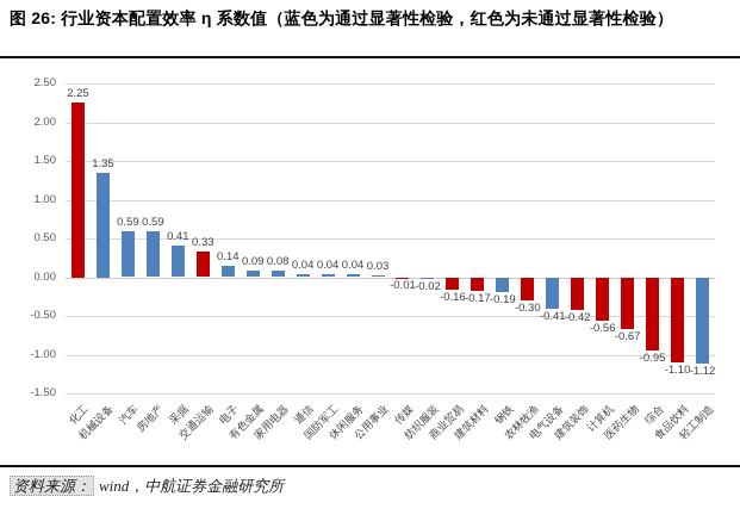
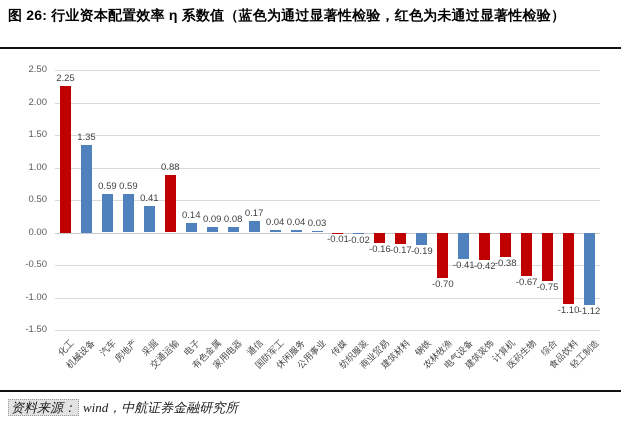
交通运输: 0.33 -> 0.88
通信: 0.04 -> 0.17
农林牧渔: -0.30 -> -0.70
计算机: -0.56 -> -0.38
综合: -0.95 -> -0.75
